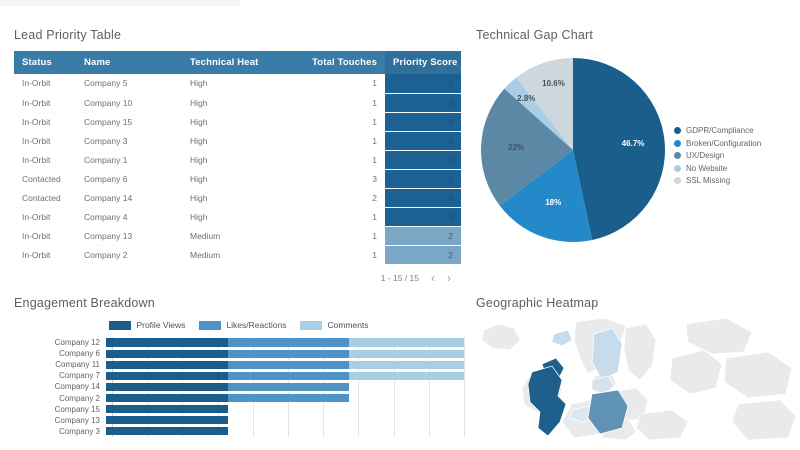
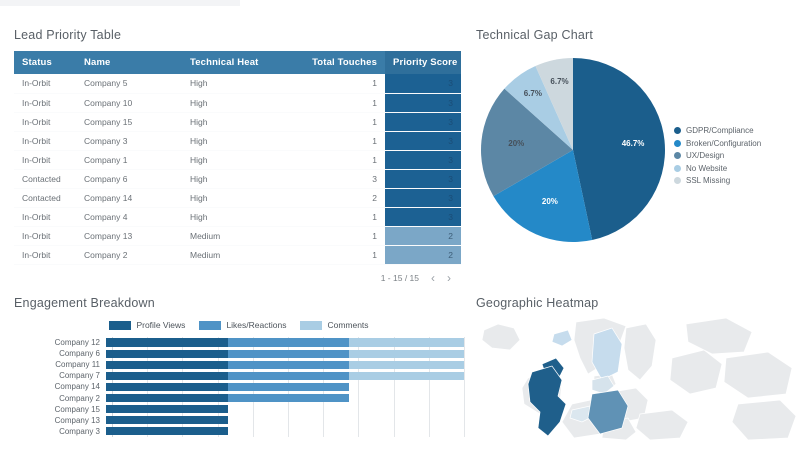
Technical Gap Chart/Broken/Configuration: 18% -> 20%
Technical Gap Chart/UX/Design: 22% -> 20%
Technical Gap Chart/No Website: 2.8% -> 6.7%
Technical Gap Chart/SSL Missing: 10.6% -> 6.7%
